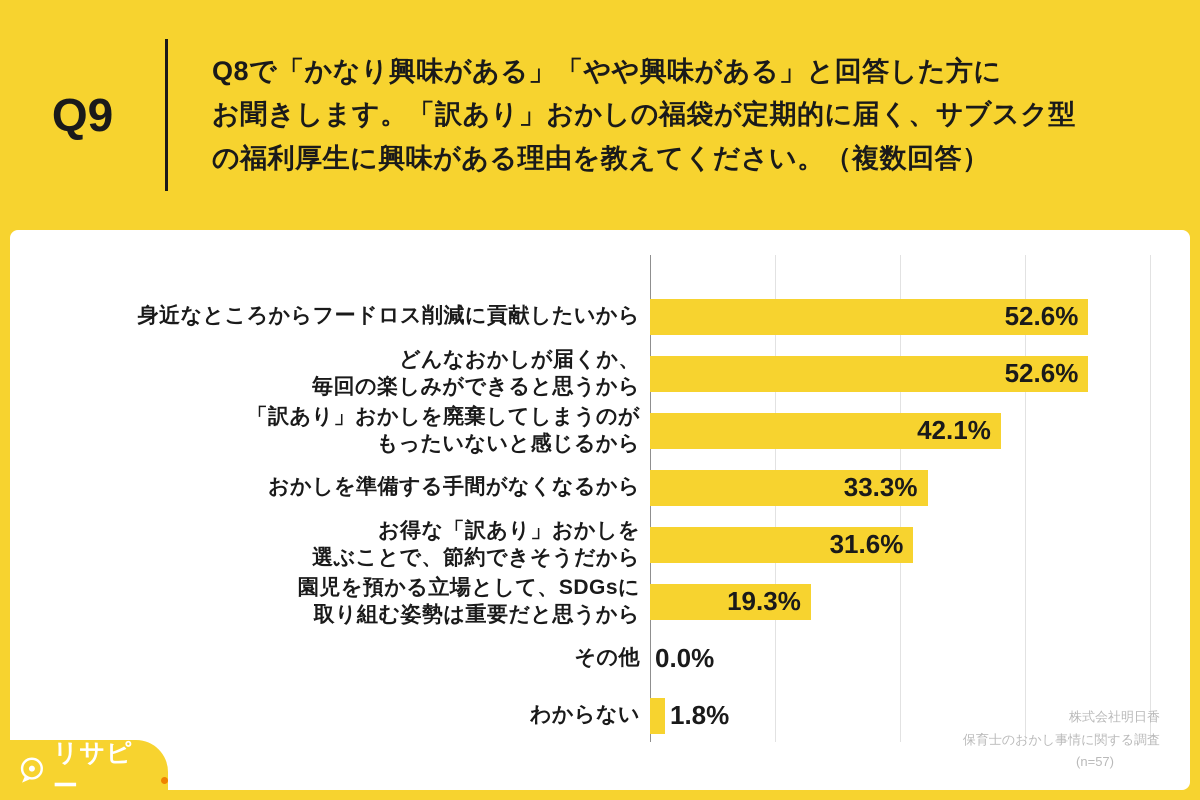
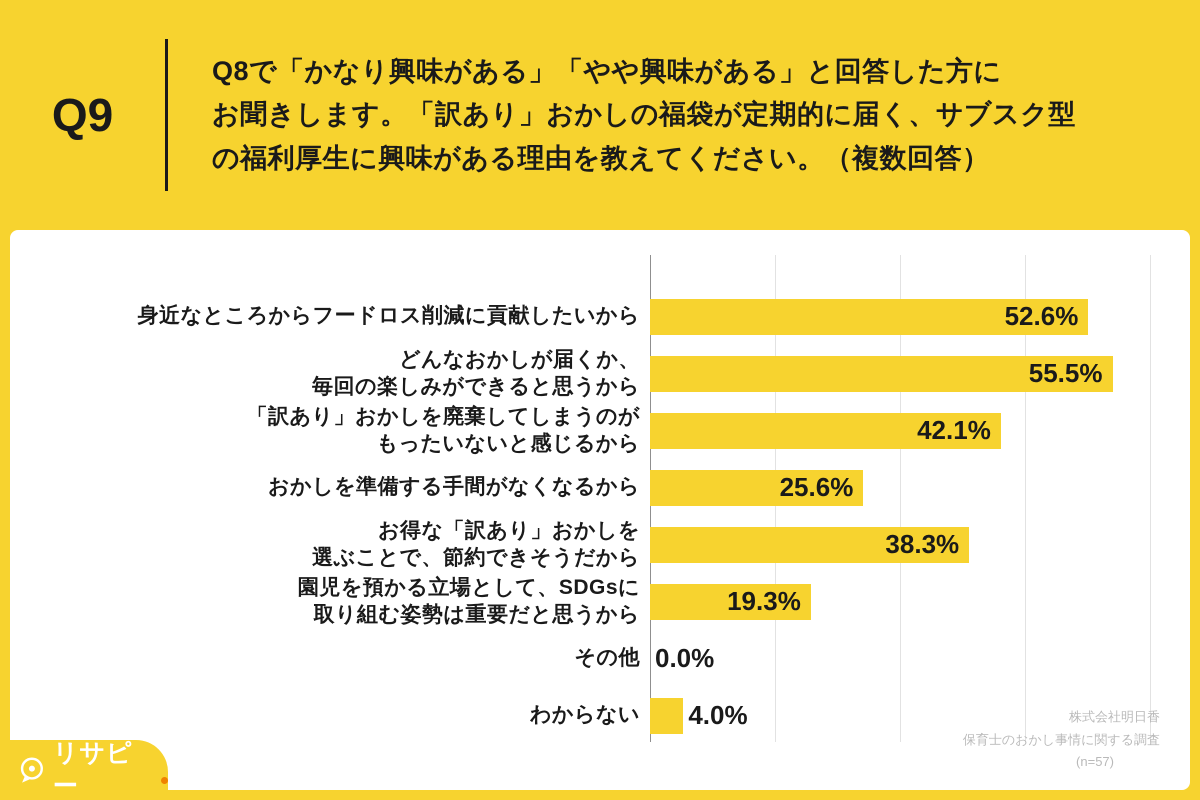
どんなおかしが届くか、 毎回の楽しみができると思うから: 52.6% -> 55.5%
おかしを準備する手間がなくなるから: 33.3% -> 25.6%
お得な「訳あり」おかしを 選ぶことで、節約できそうだから: 31.6% -> 38.3%
わからない: 1.8% -> 4.0%
